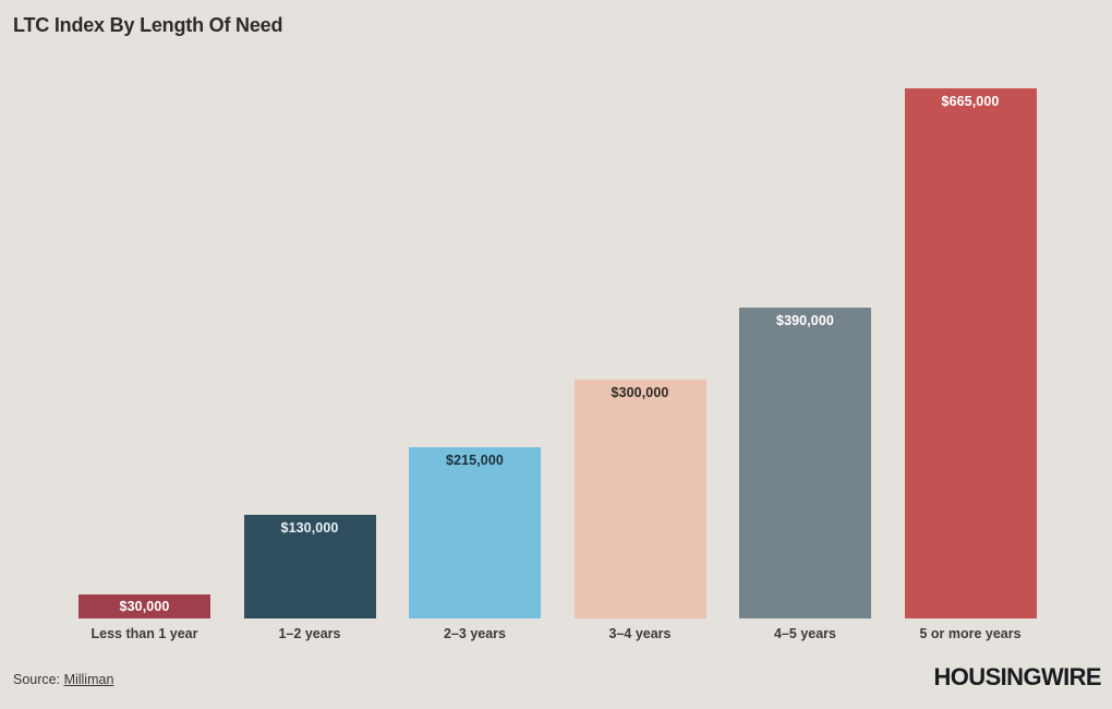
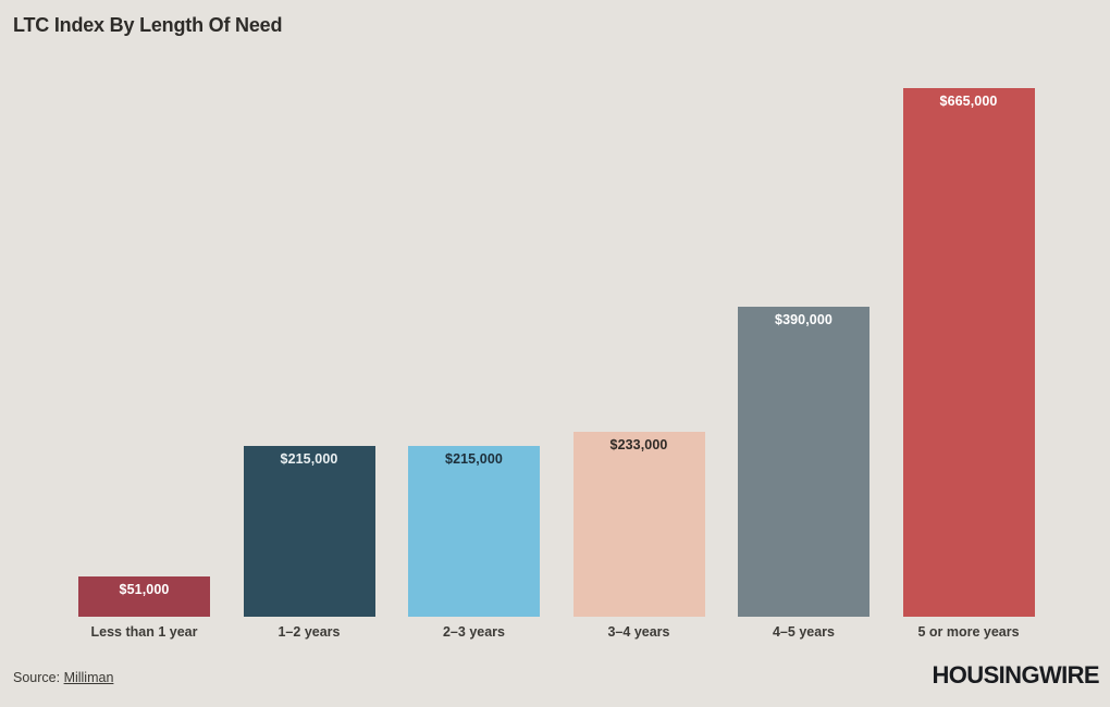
Less than 1 year: $30,000 -> $51,000
1–2 years: $130,000 -> $215,000
3–4 years: $300,000 -> $233,000
